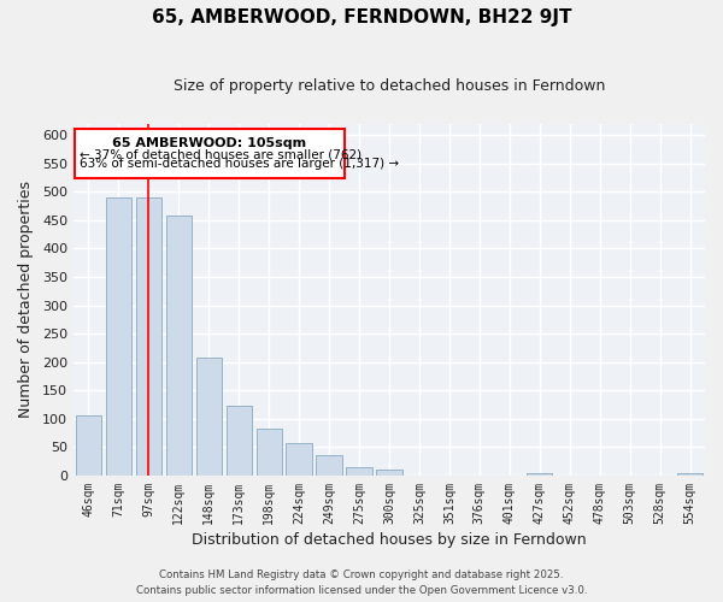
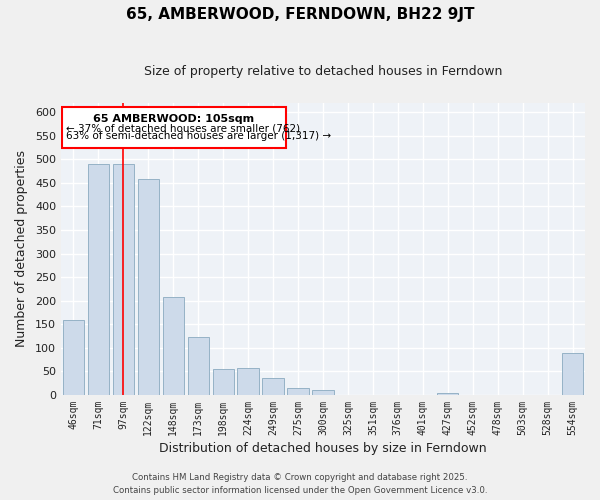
46sqm: 105 -> 160
198sqm: 82 -> 55
554sqm: 5 -> 90
